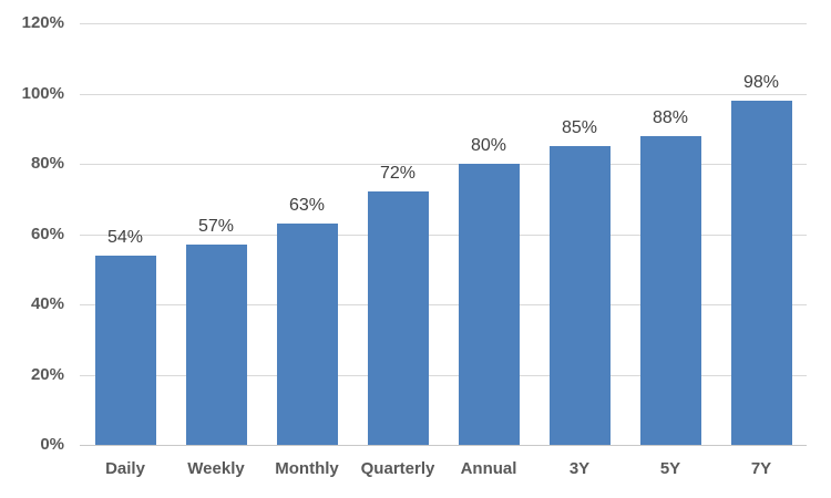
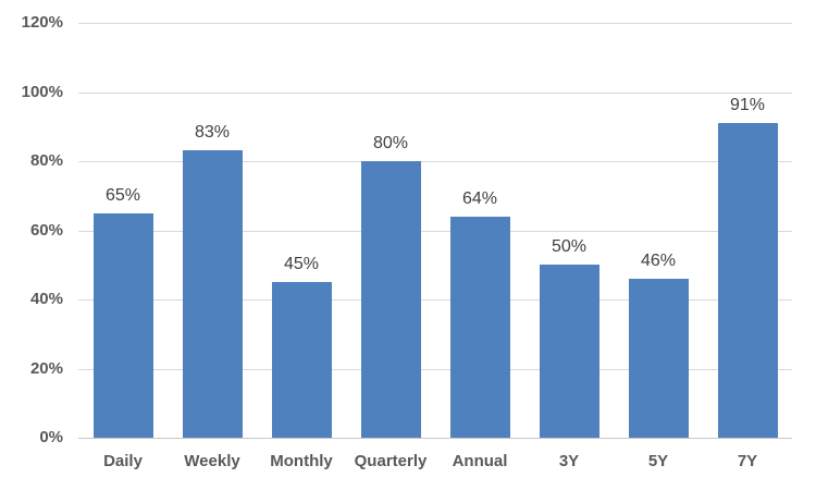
Daily: 54% -> 65%
Weekly: 57% -> 83%
Monthly: 63% -> 45%
Quarterly: 72% -> 80%
Annual: 80% -> 64%
3Y: 85% -> 50%
5Y: 88% -> 46%
7Y: 98% -> 91%
